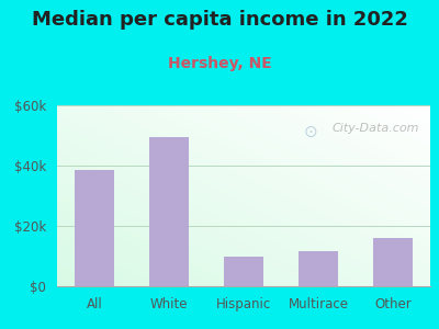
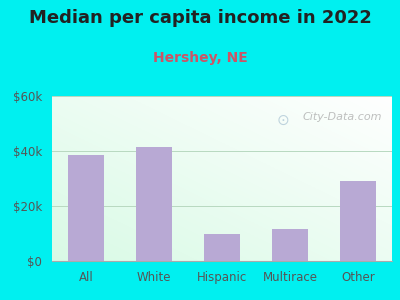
White: $49.5k -> $41.5k
Other: $16.0k -> $29.0k
